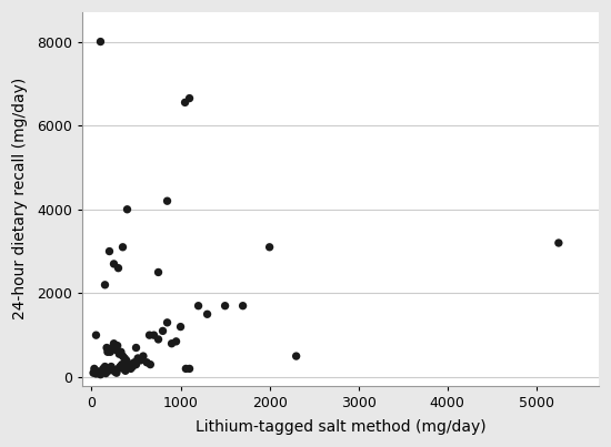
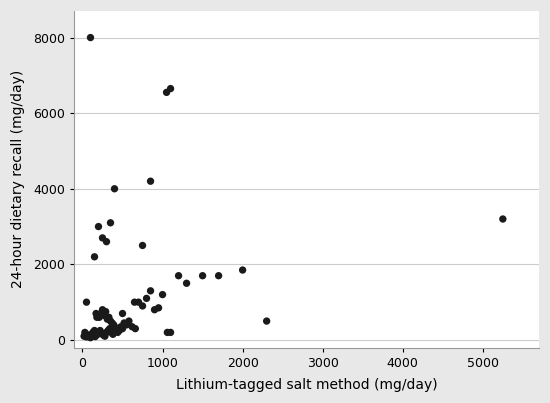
2000: 3100 -> 1850
